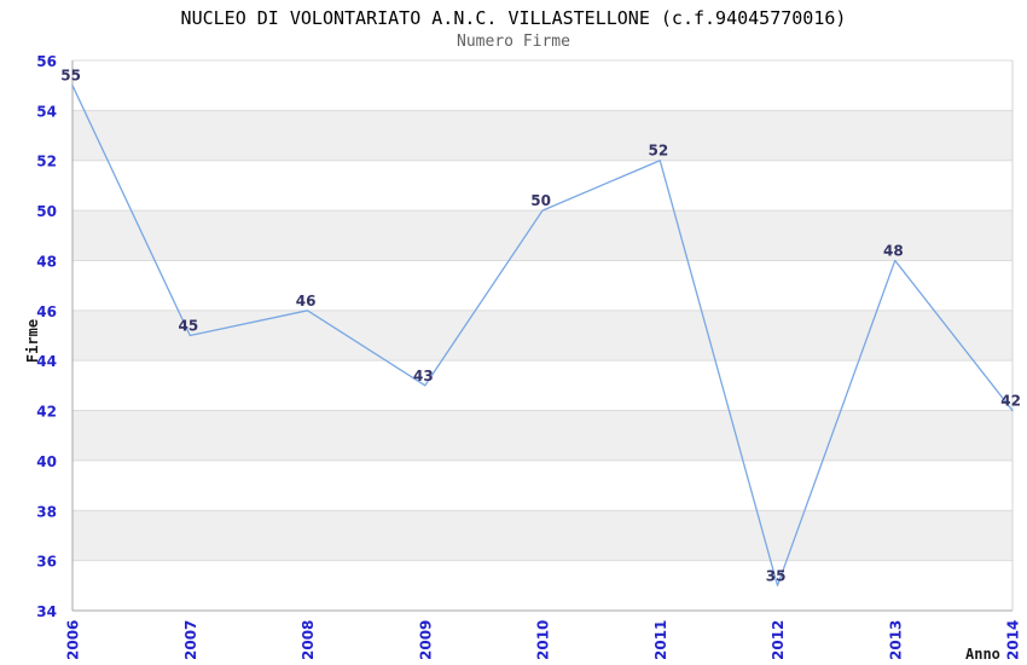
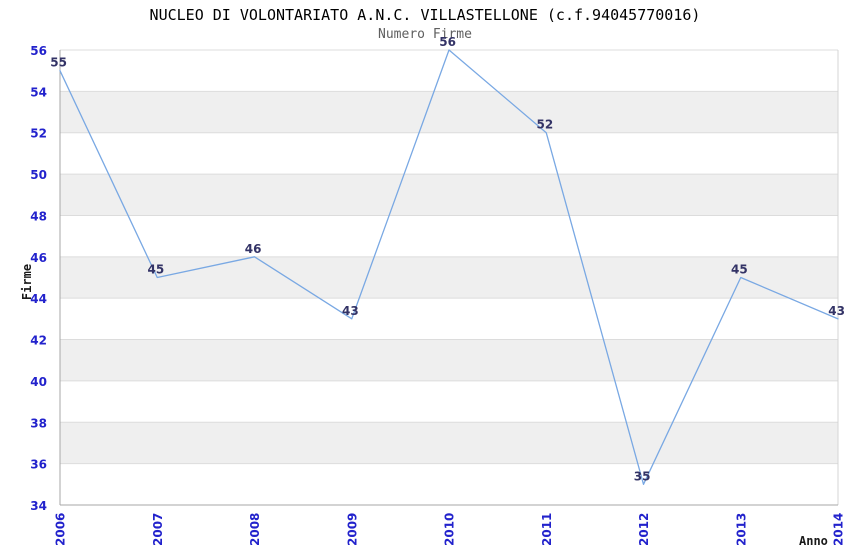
2010: 50 -> 56
2013: 48 -> 45
2014: 42 -> 43
